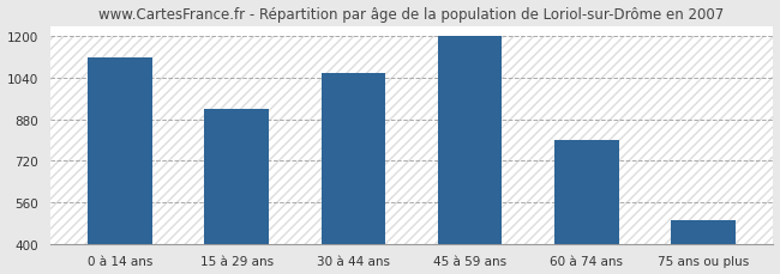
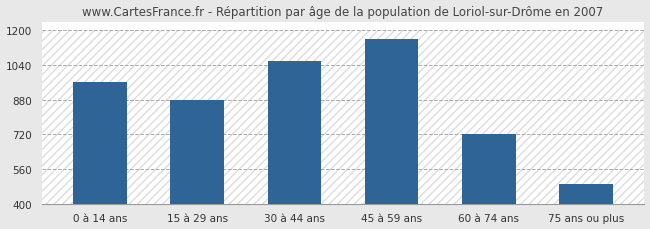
0 à 14 ans: 1120 -> 960
15 à 29 ans: 920 -> 880
45 à 59 ans: 1200 -> 1160
60 à 74 ans: 800 -> 720
